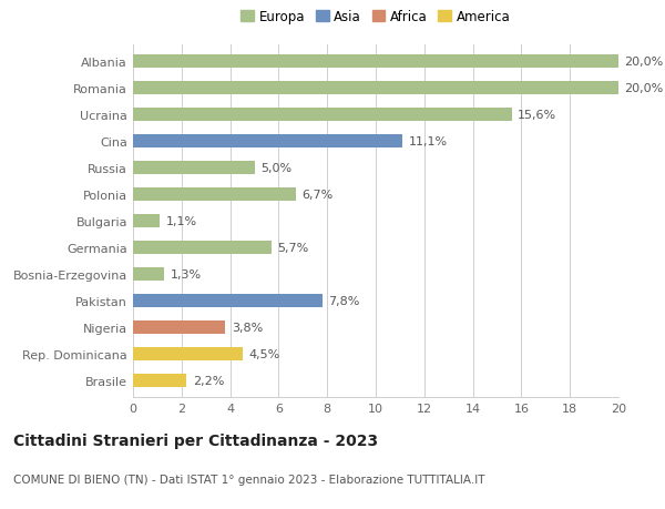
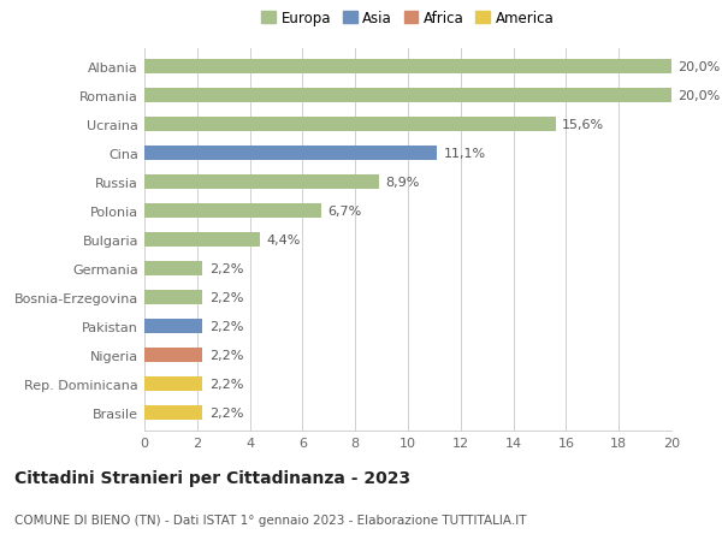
Russia: 5,0% -> 8,9%
Bulgaria: 1,1% -> 4,4%
Germania: 5,7% -> 2,2%
Bosnia-Erzegovina: 1,3% -> 2,2%
Pakistan: 7,8% -> 2,2%
Nigeria: 3,8% -> 2,2%
Rep. Dominicana: 4,5% -> 2,2%
